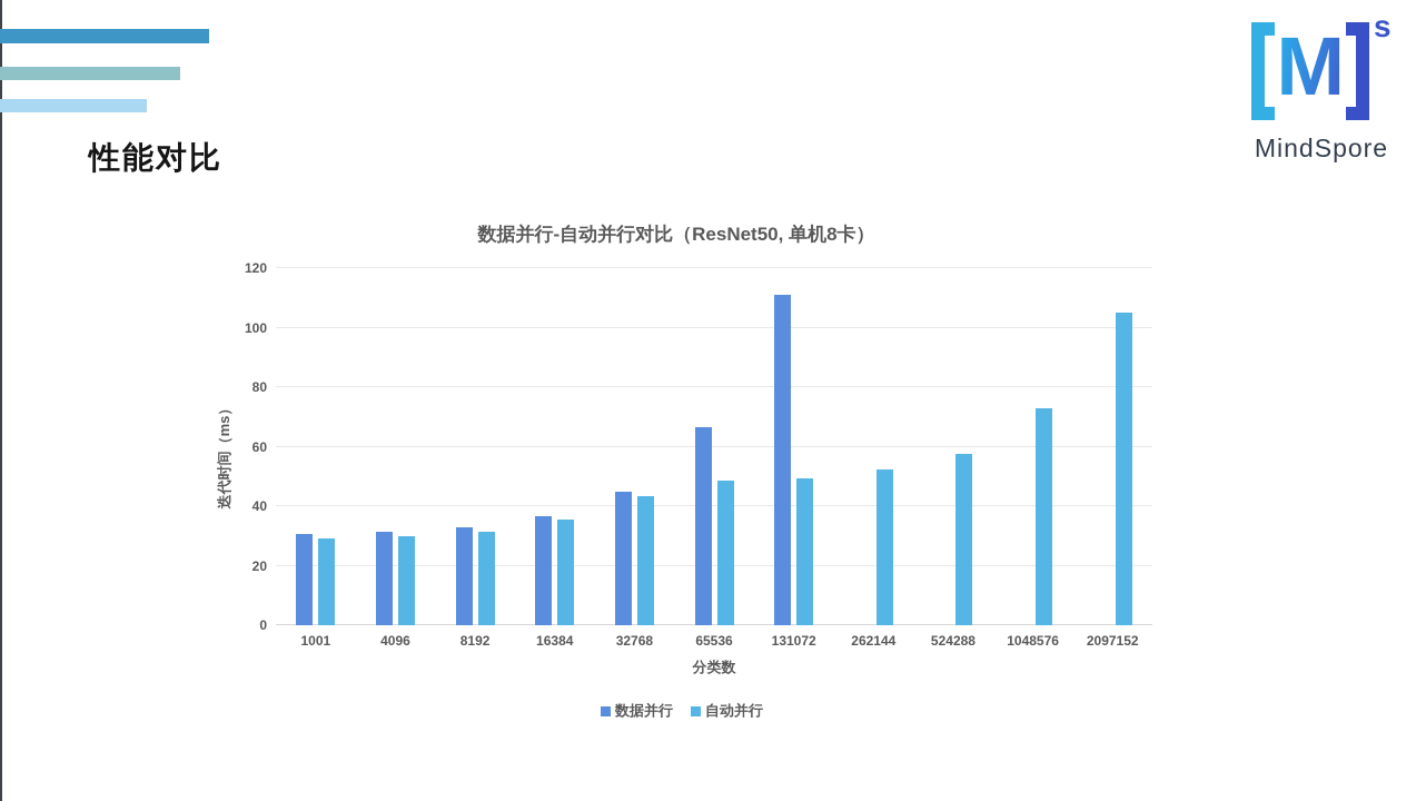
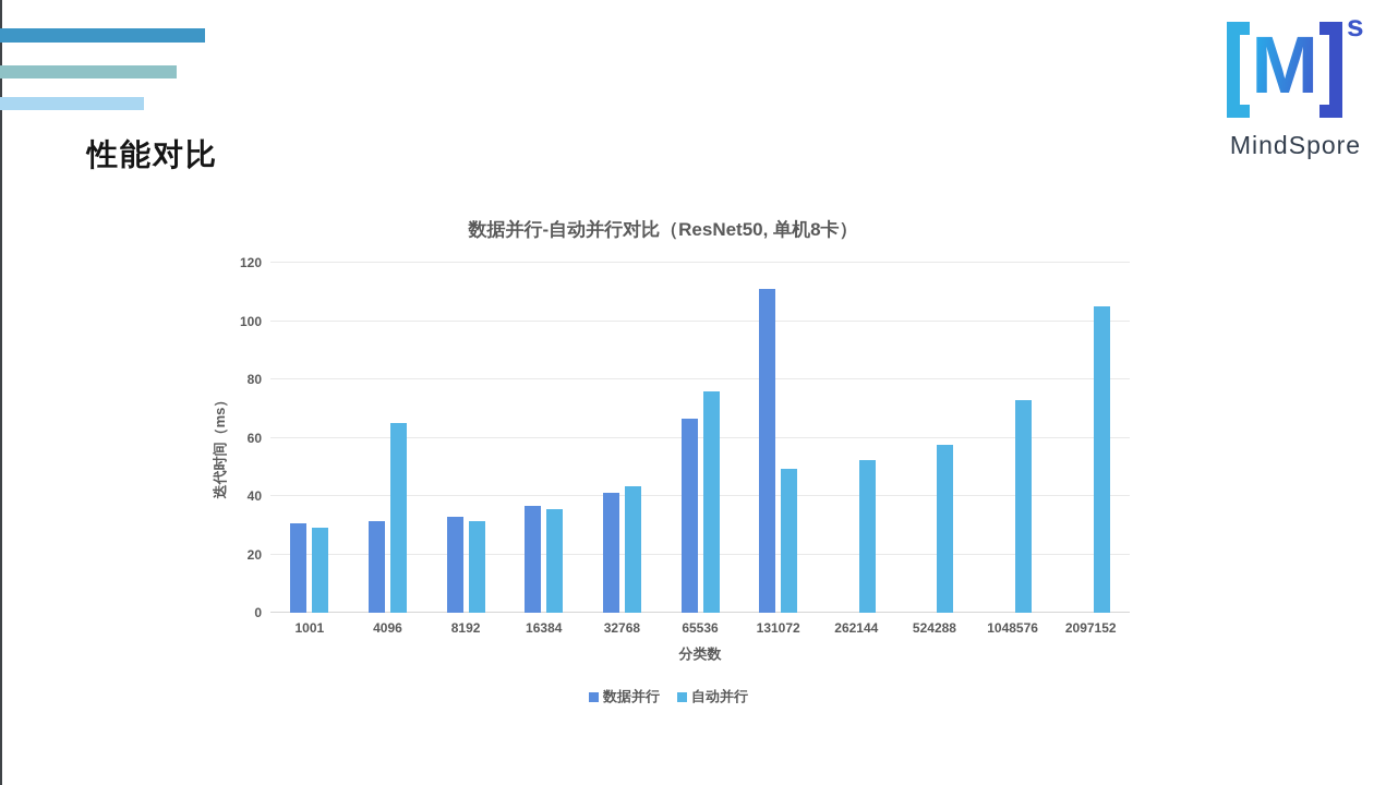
自动并行/4096: 30 -> 65
数据并行/32768: 45 -> 41
自动并行/65536: 48 -> 76
